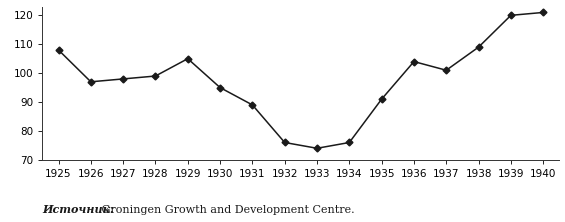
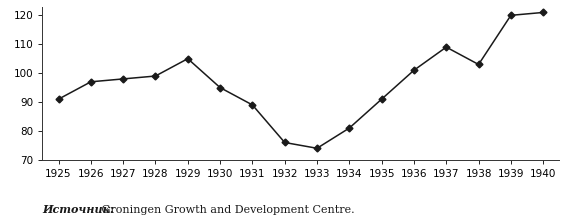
1925: 108 -> 91
1934: 76 -> 81
1936: 104 -> 101
1937: 101 -> 109
1938: 109 -> 103
